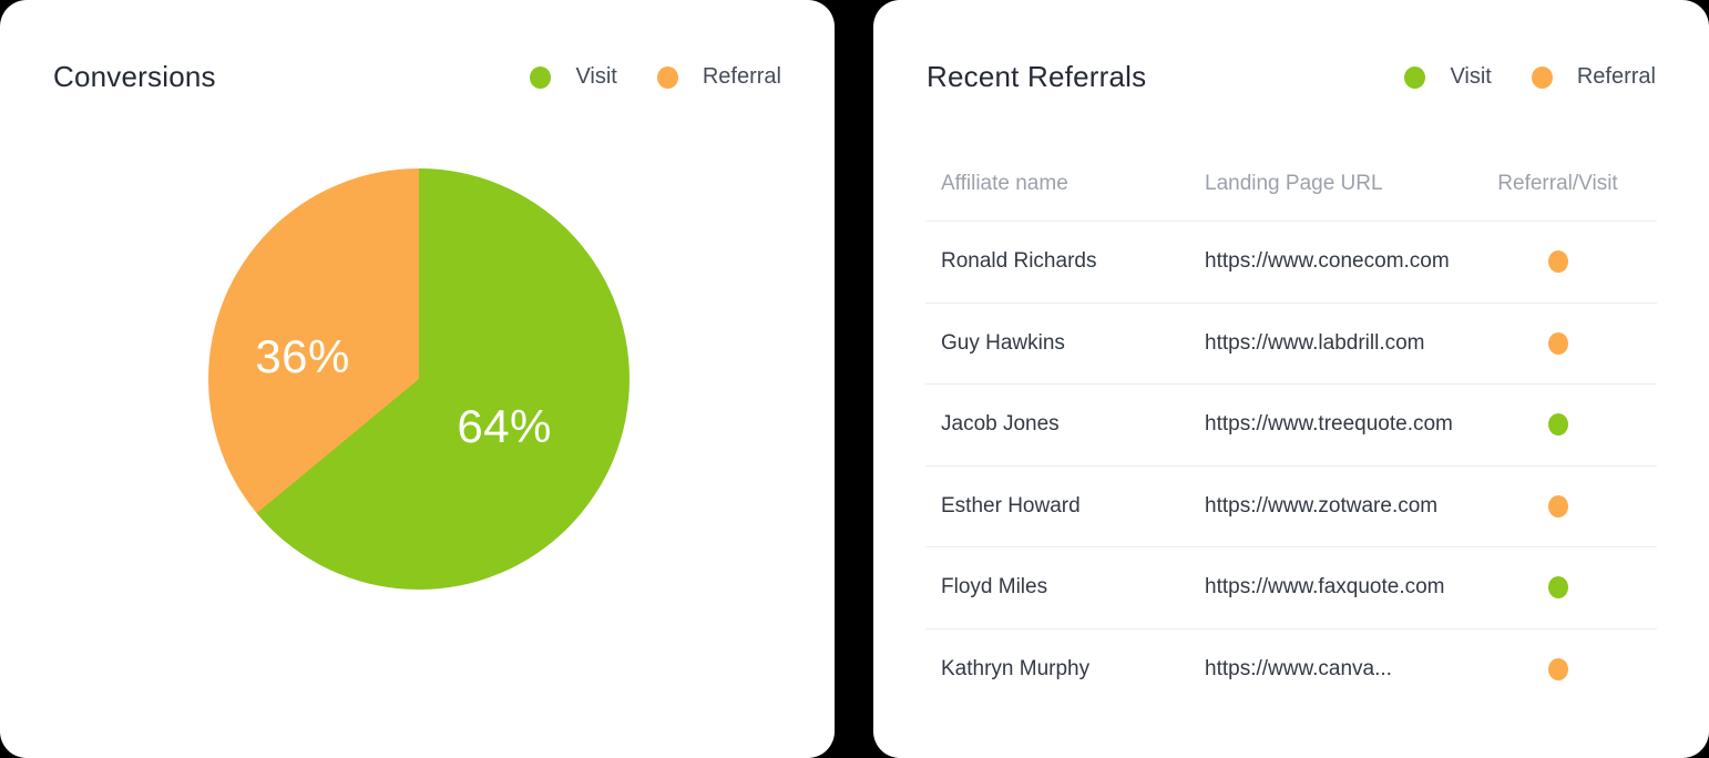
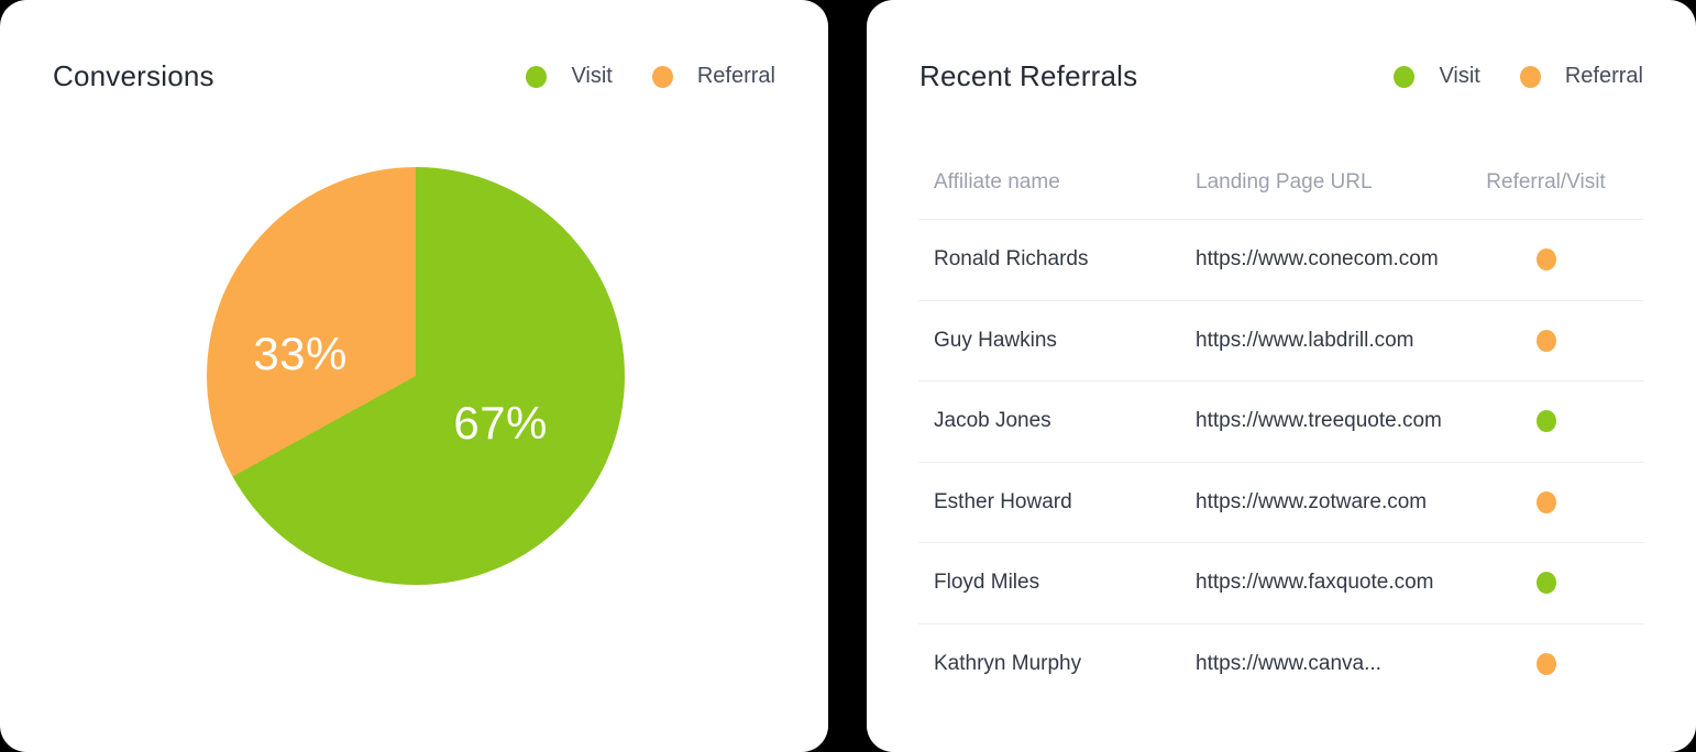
Visit: 64% -> 67%
Referral: 36% -> 33%
